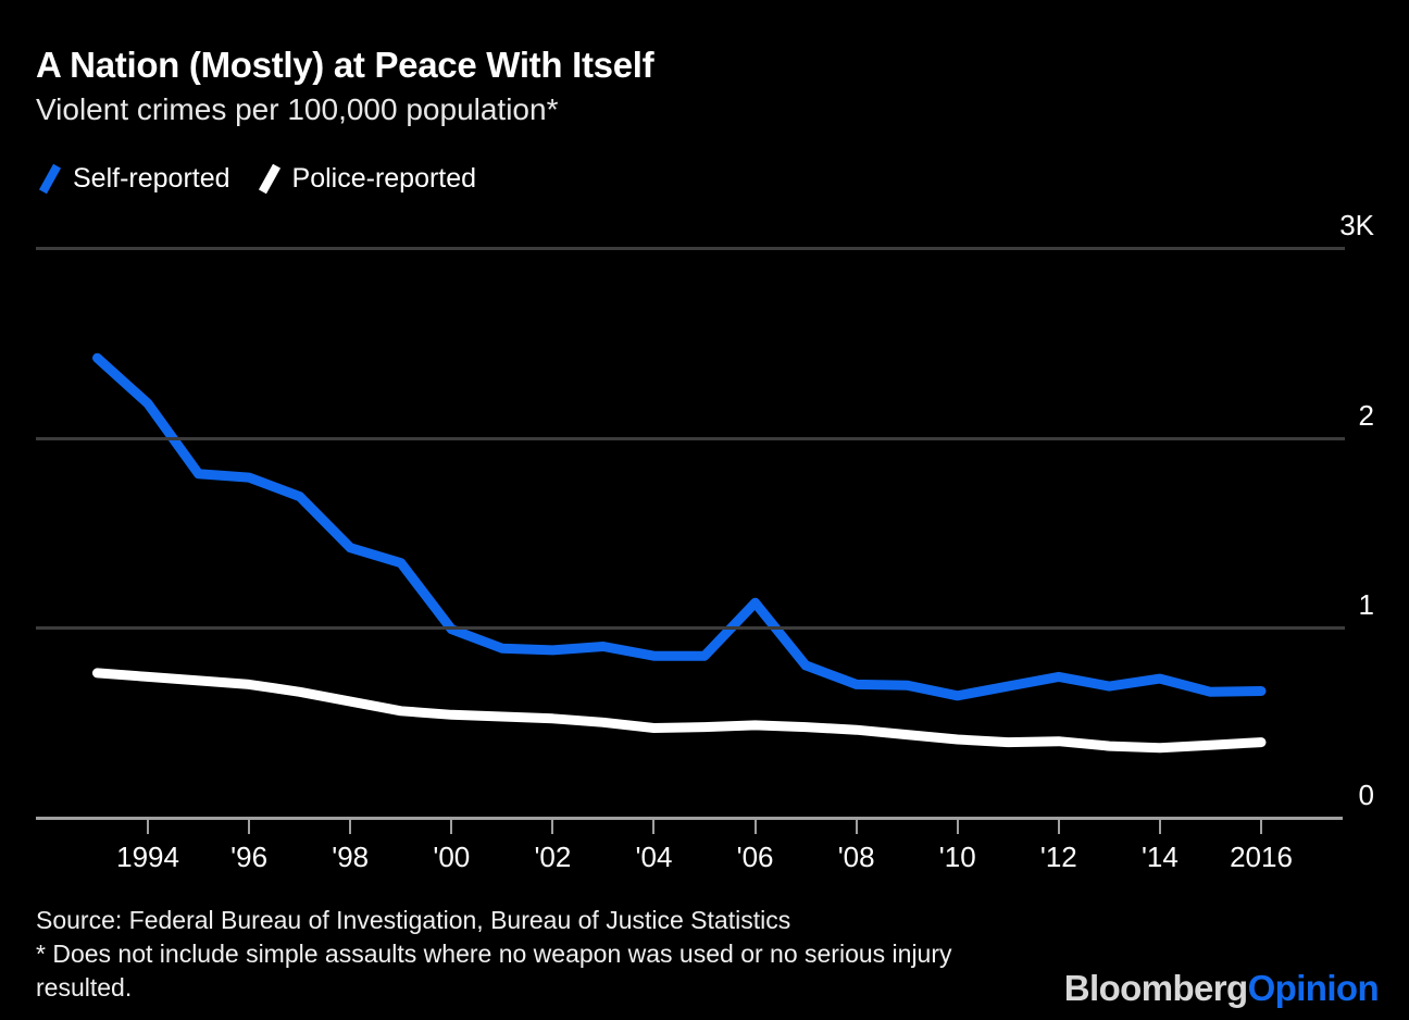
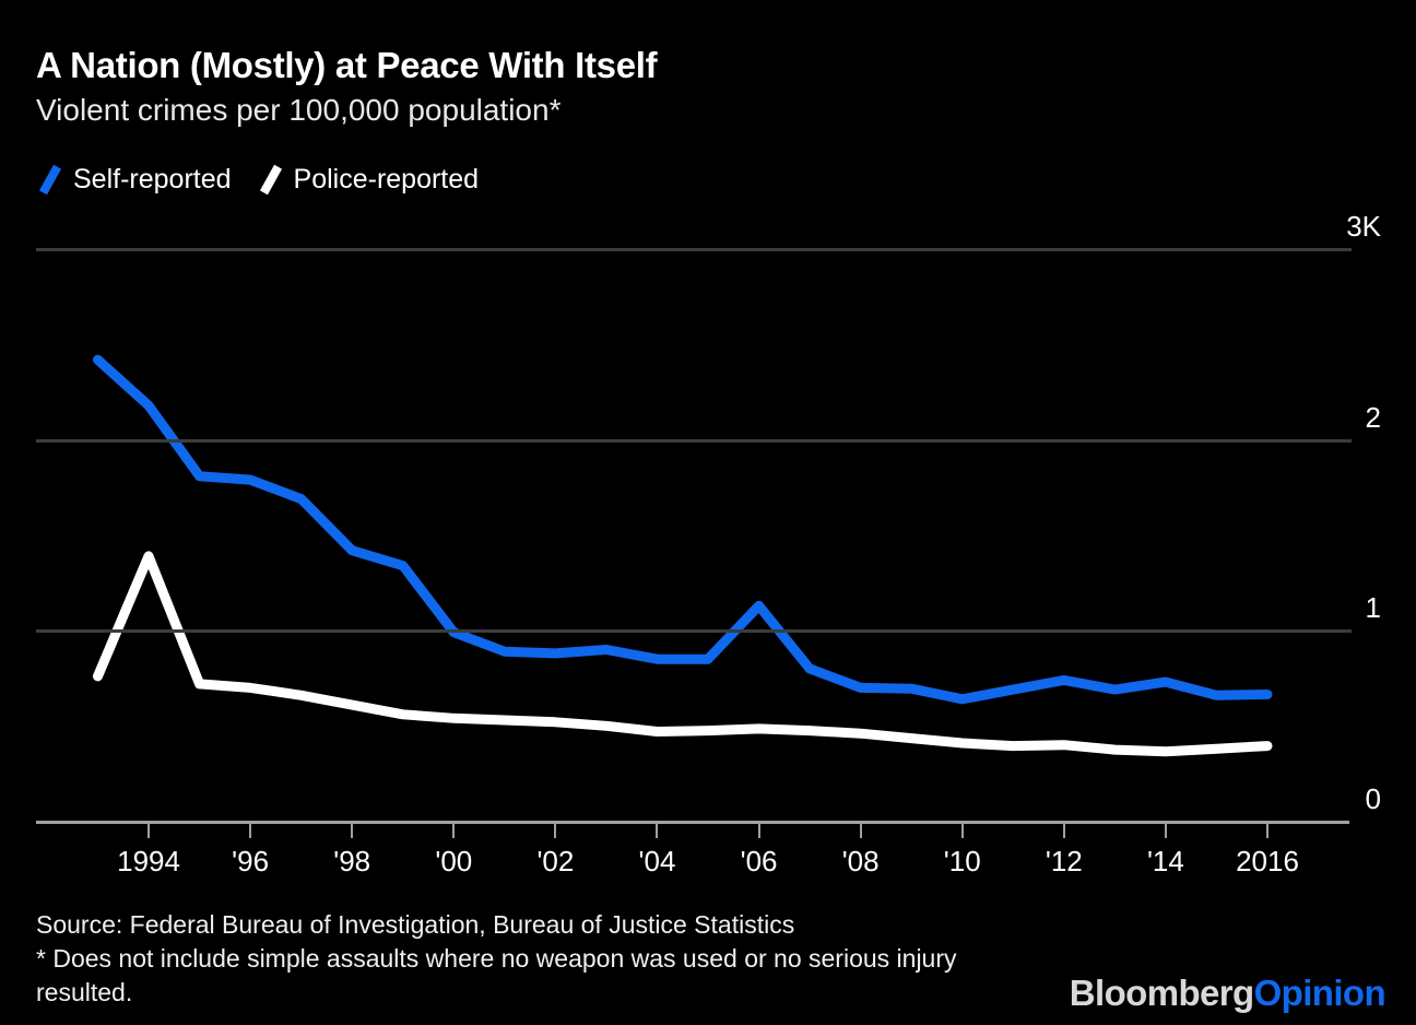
Police-reported/1994: 0.74K -> 1.39K
